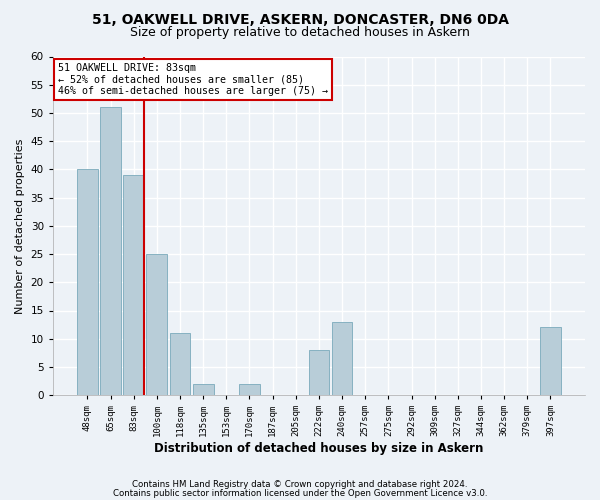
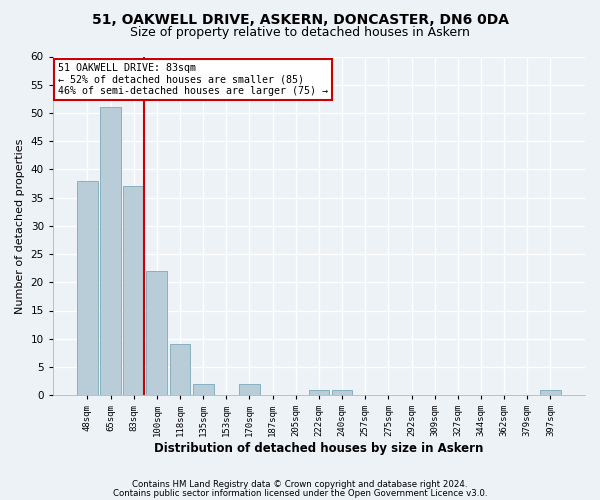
48sqm: 40 -> 38
83sqm: 39 -> 37
100sqm: 25 -> 22
118sqm: 11 -> 9
222sqm: 8 -> 1
240sqm: 13 -> 1
397sqm: 12 -> 1
